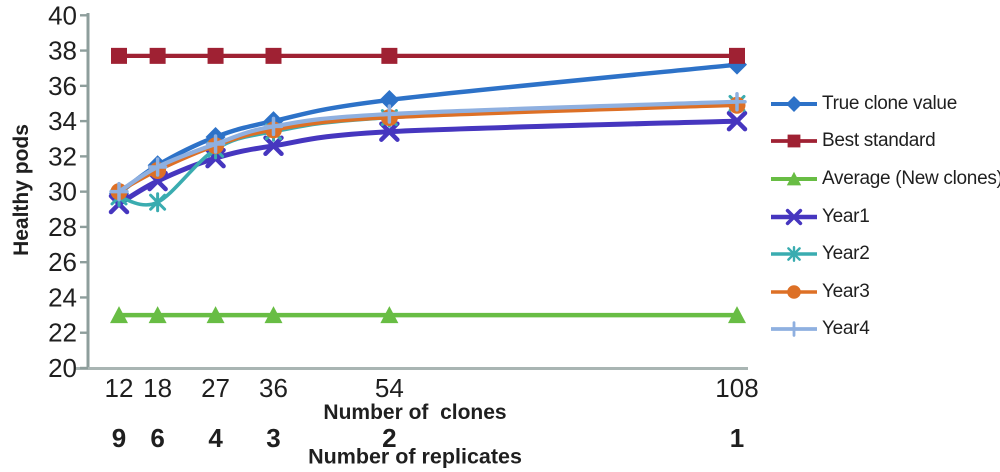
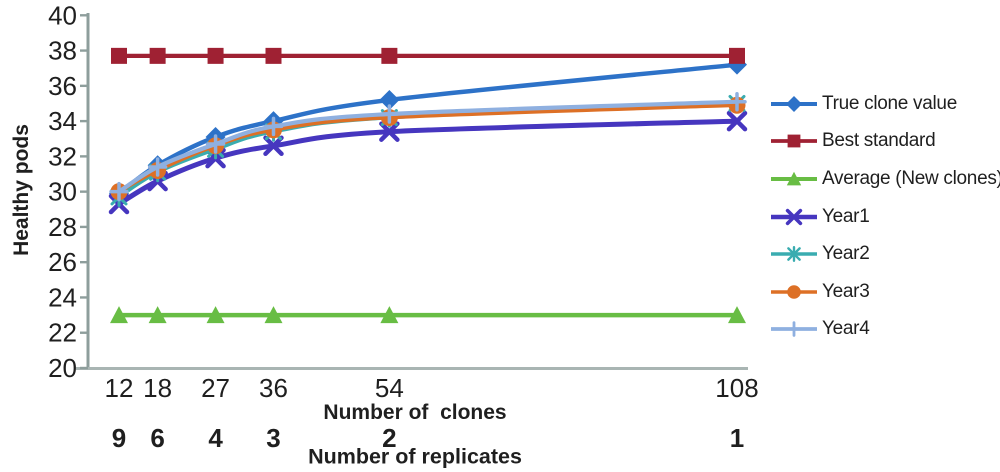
Year2/18: 29.4 -> 31.1
